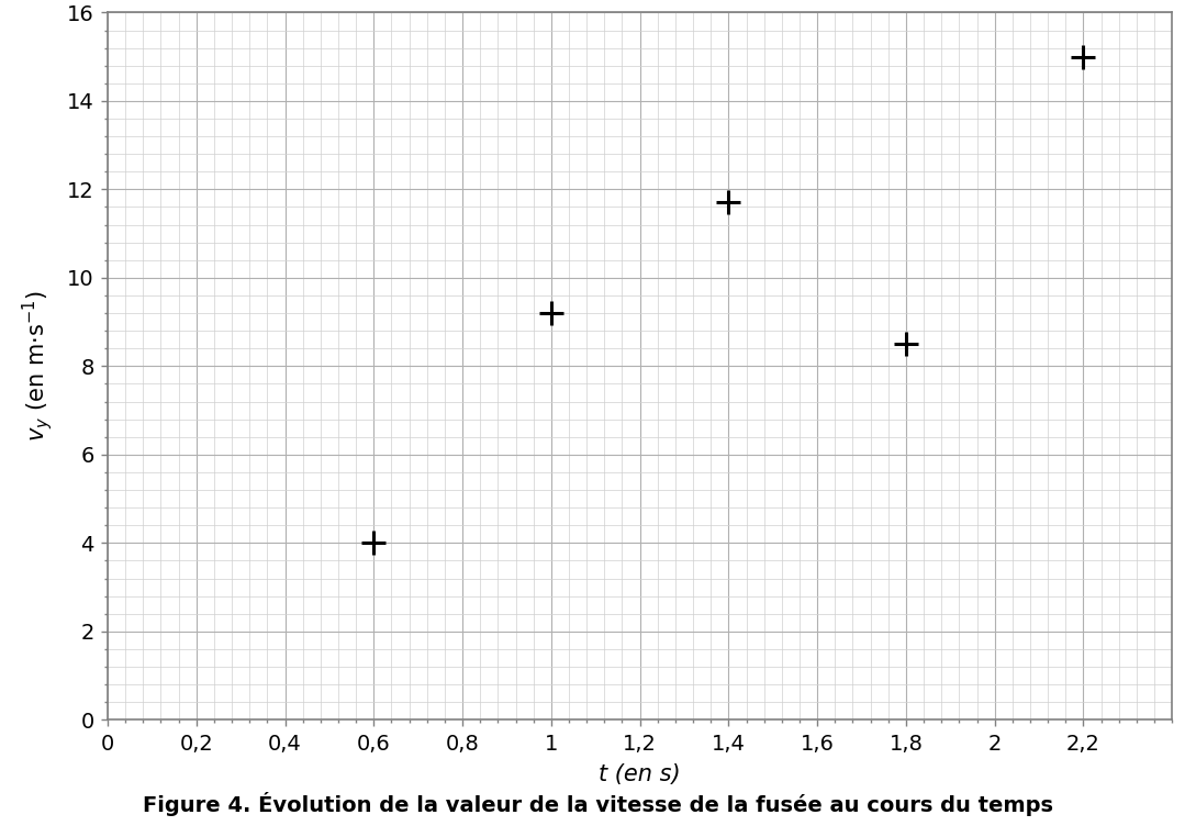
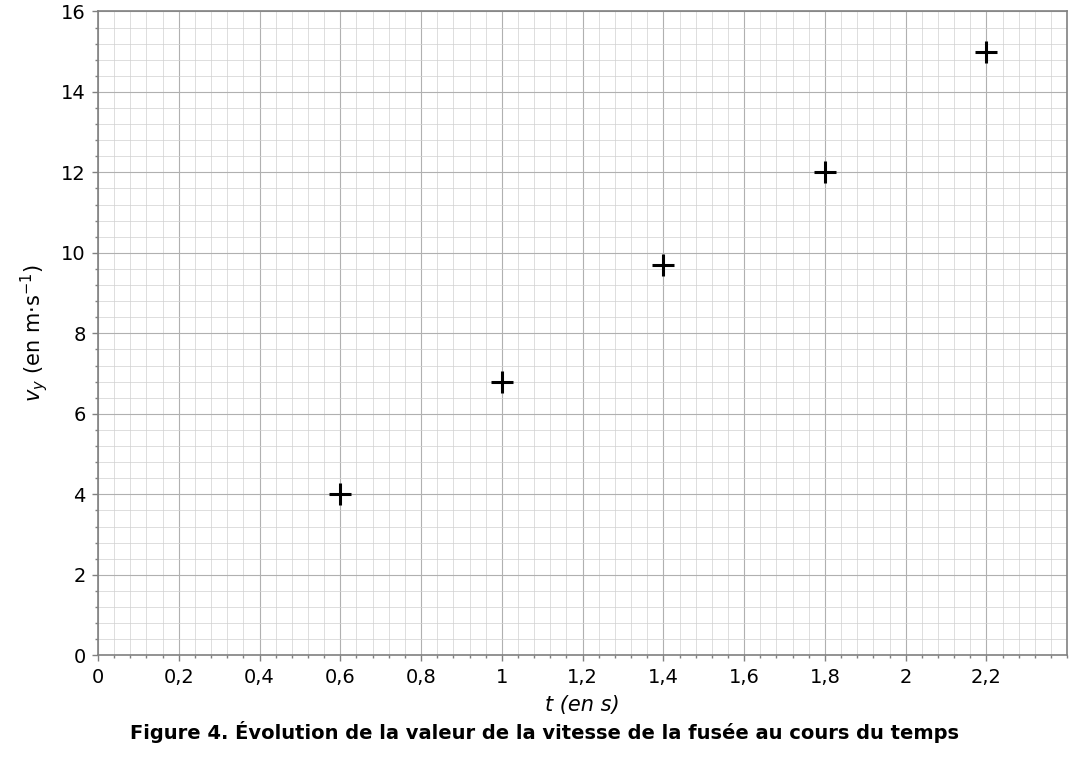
1: 9.2 -> 6.8
1,4: 11.7 -> 9.7
1,8: 8.5 -> 12.0
